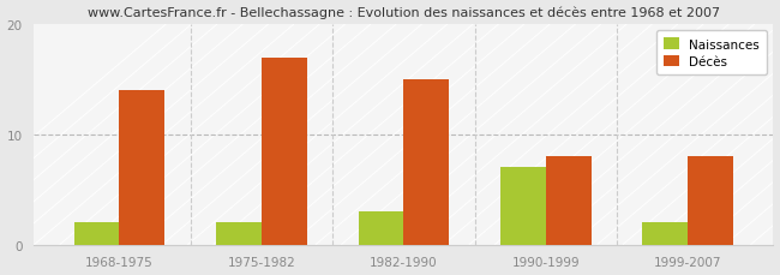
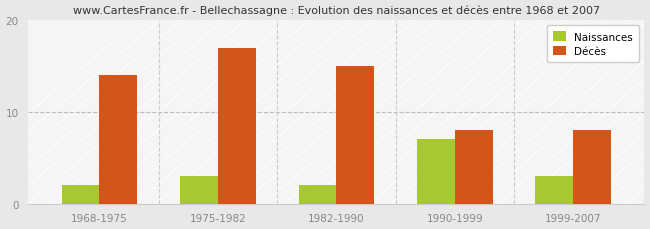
Naissances/1975-1982: 2 -> 3
Naissances/1982-1990: 3 -> 2
Naissances/1999-2007: 2 -> 3
